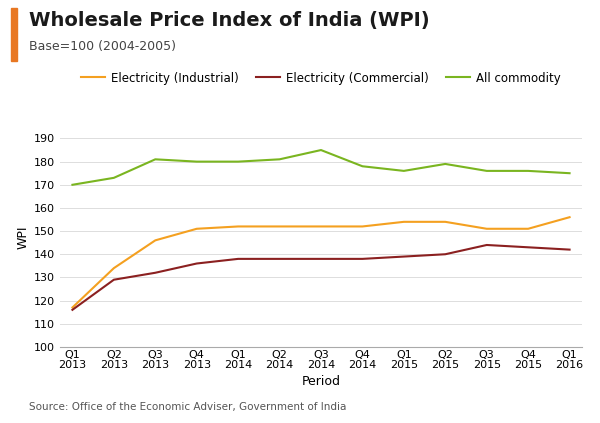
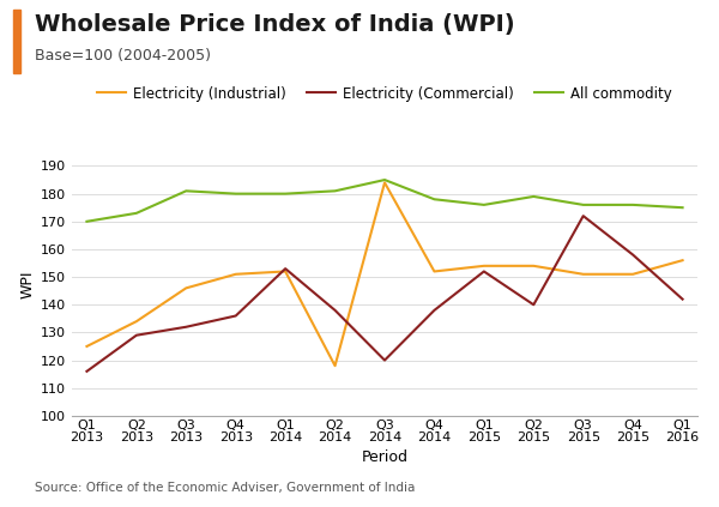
Electricity (Industrial)/Q1 2013: 117 -> 125
Electricity (Commercial)/Q1 2014: 138 -> 153
Electricity (Industrial)/Q2 2014: 152 -> 118
Electricity (Industrial)/Q3 2014: 152 -> 184
Electricity (Commercial)/Q3 2014: 138 -> 120
Electricity (Commercial)/Q1 2015: 139 -> 152
Electricity (Commercial)/Q3 2015: 144 -> 172
Electricity (Commercial)/Q4 2015: 143 -> 158
